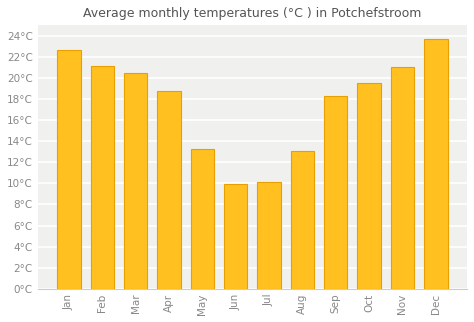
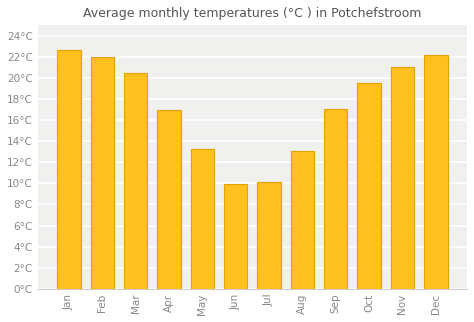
Feb: 21.1°C -> 22.0°C
Apr: 18.8°C -> 17.0°C
Sep: 18.3°C -> 17.1°C
Dec: 23.7°C -> 22.2°C
